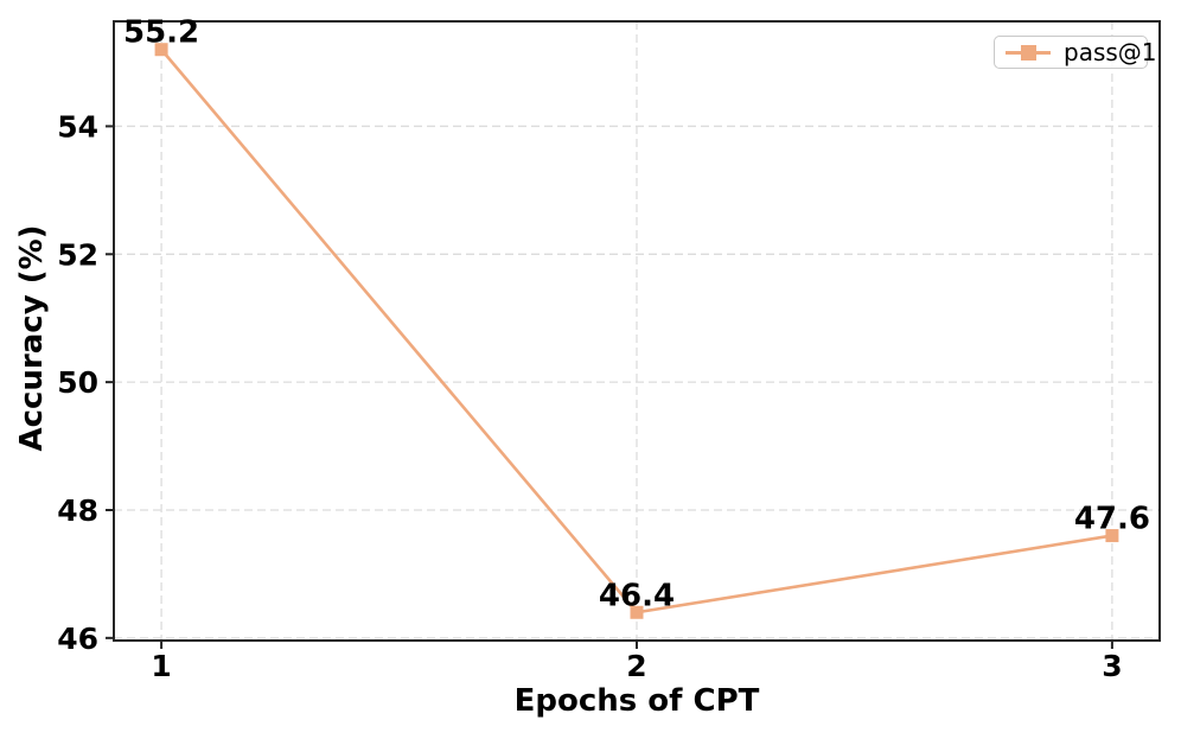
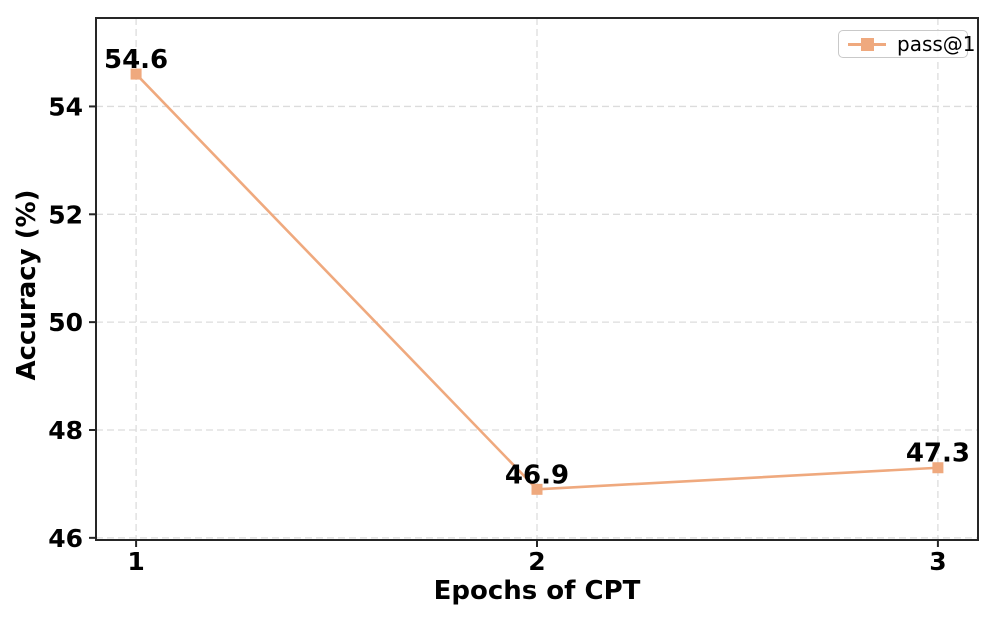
1: 55.2 -> 54.6
2: 46.4 -> 46.9
3: 47.6 -> 47.3
